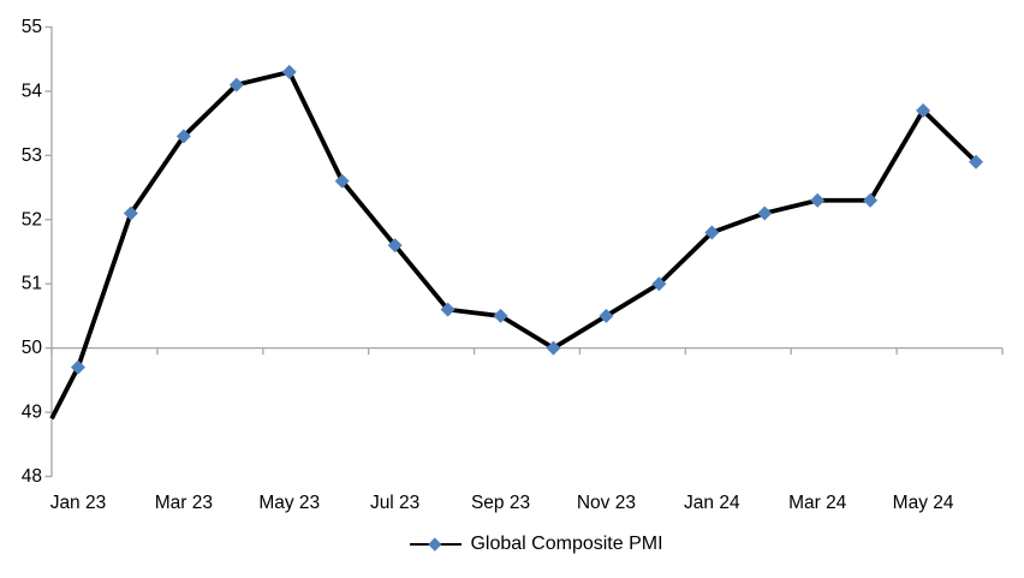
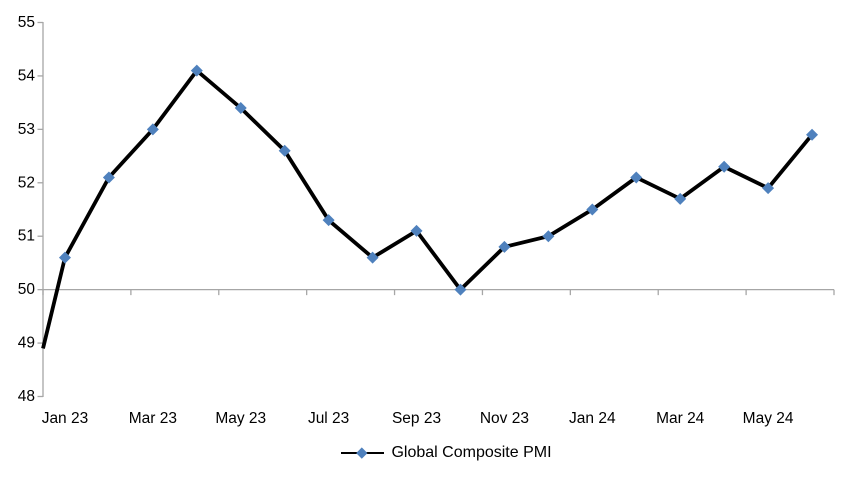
Jan 23: 49.7 -> 50.6
Mar 23: 53.3 -> 53.0
May 23: 54.3 -> 53.4
Jul 23: 51.6 -> 51.3
Sep 23: 50.5 -> 51.1
Nov 23: 50.5 -> 50.8
Jan 24: 51.8 -> 51.5
Mar 24: 52.3 -> 51.7
May 24: 53.7 -> 51.9
